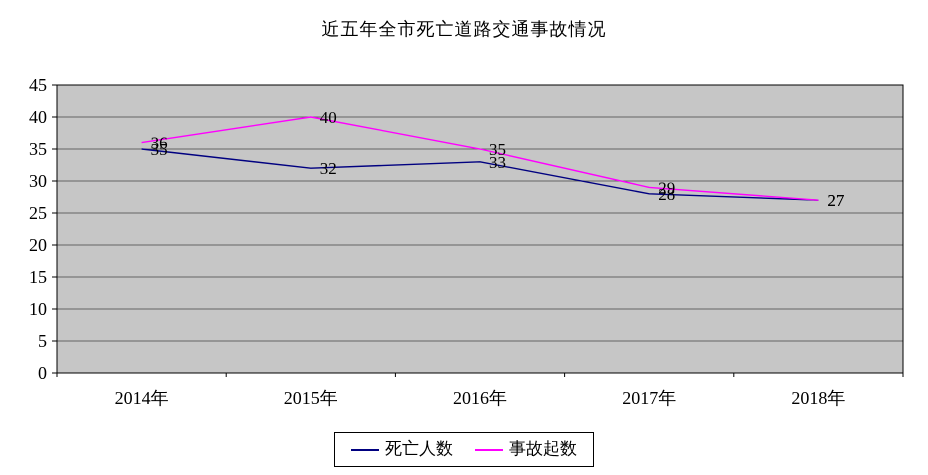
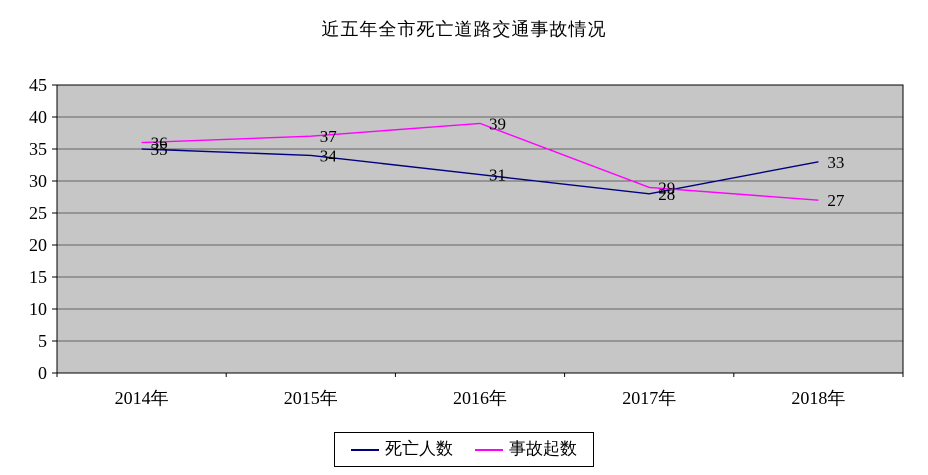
死亡人数/2015年: 32 -> 34
事故起数/2015年: 40 -> 37
死亡人数/2016年: 33 -> 31
事故起数/2016年: 35 -> 39
死亡人数/2018年: 27 -> 33
